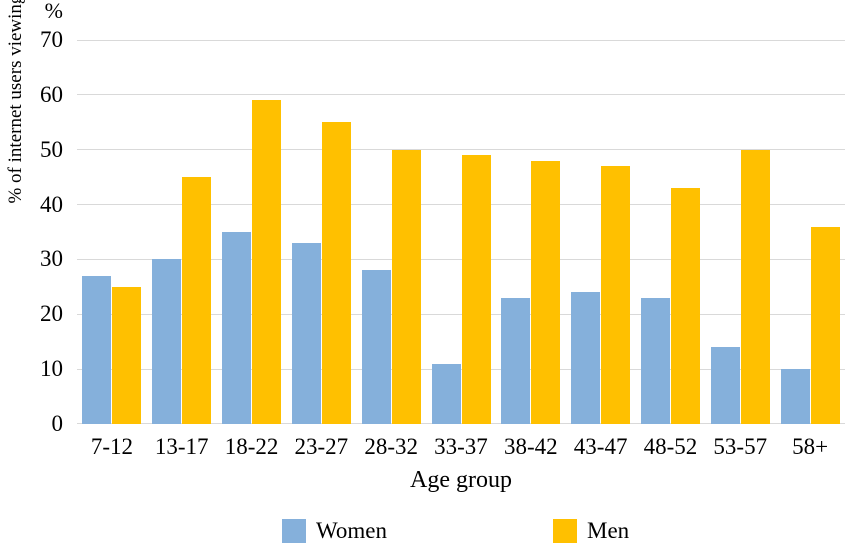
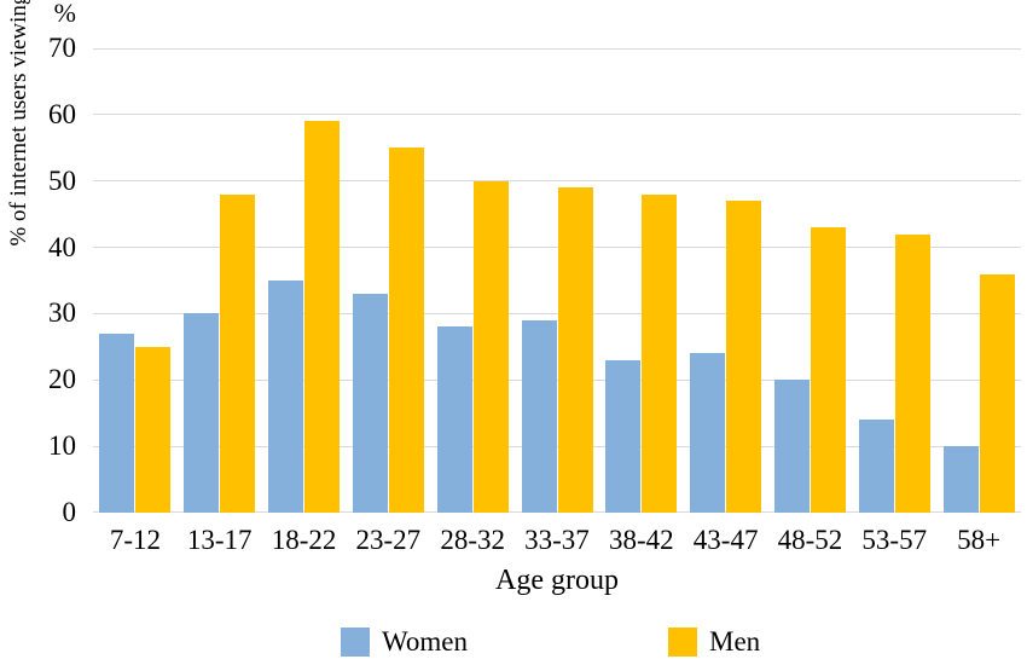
Men/13-17: 45 -> 48
Women/33-37: 11 -> 29
Women/48-52: 23 -> 20
Men/53-57: 50 -> 42
